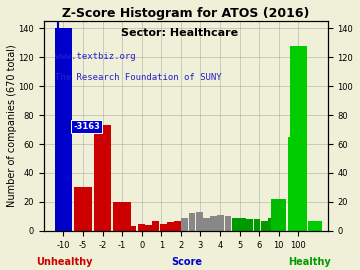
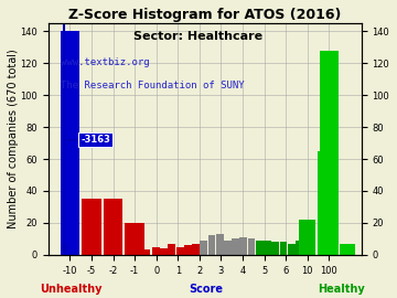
-5: 30 -> 35
-2: 73 -> 35
